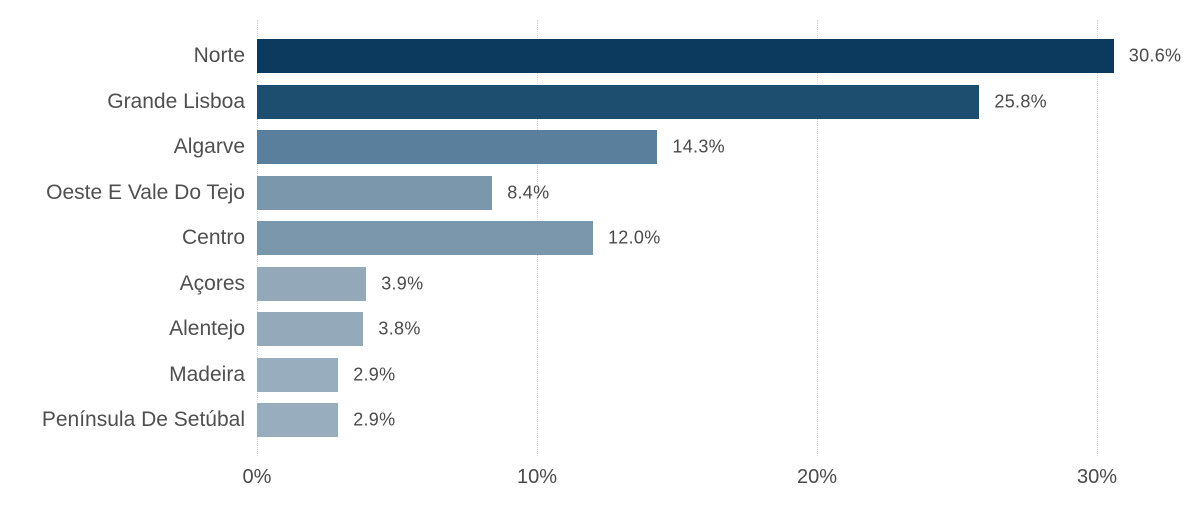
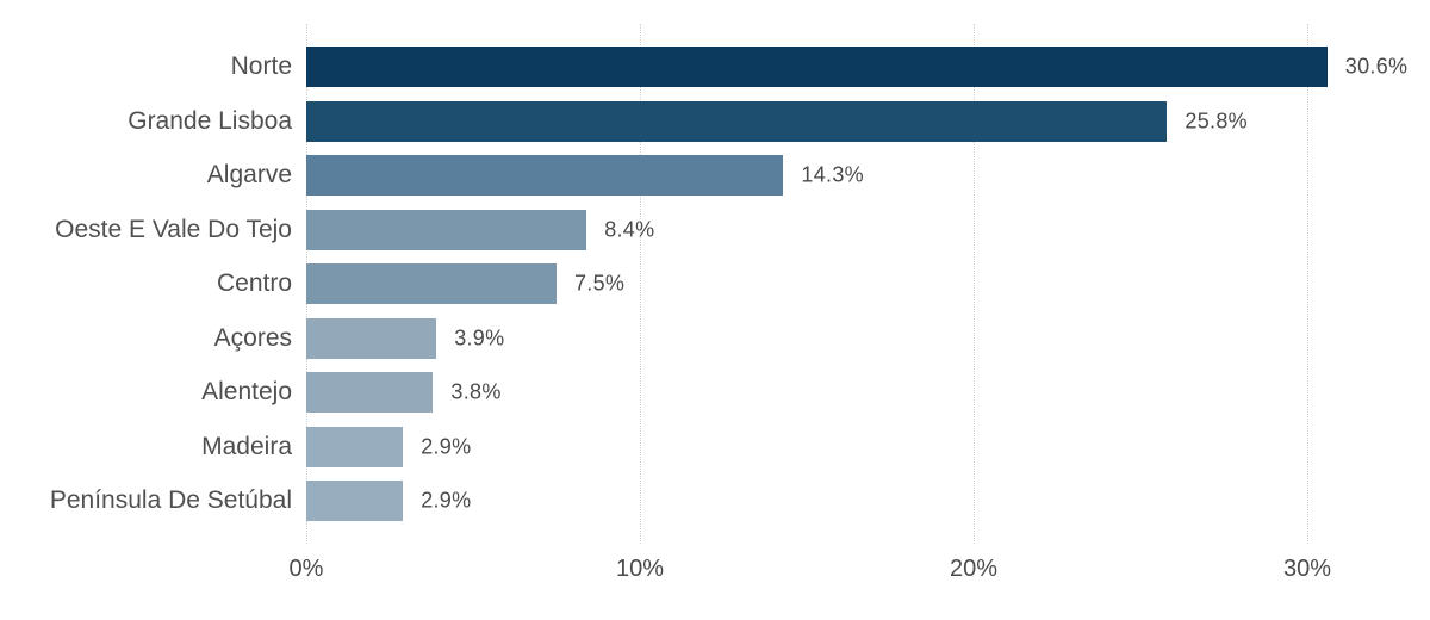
Centro: 12.0% -> 7.5%
